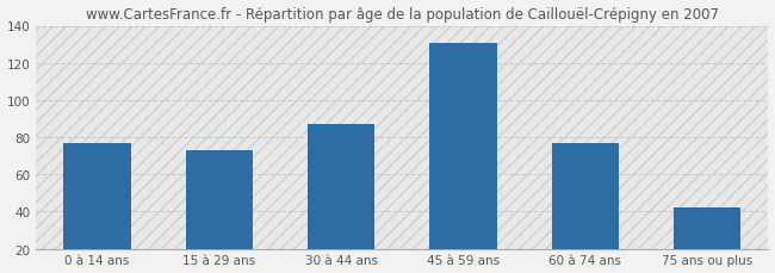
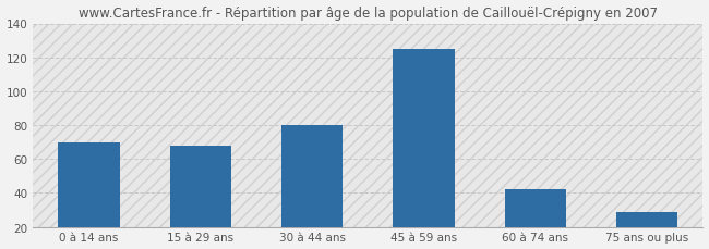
0 à 14 ans: 77 -> 70
15 à 29 ans: 73 -> 68
30 à 44 ans: 87 -> 80
45 à 59 ans: 131 -> 125
60 à 74 ans: 77 -> 42
75 ans ou plus: 42 -> 29
